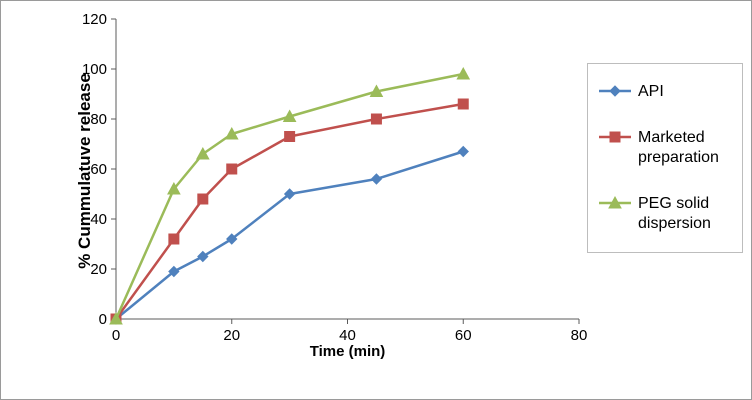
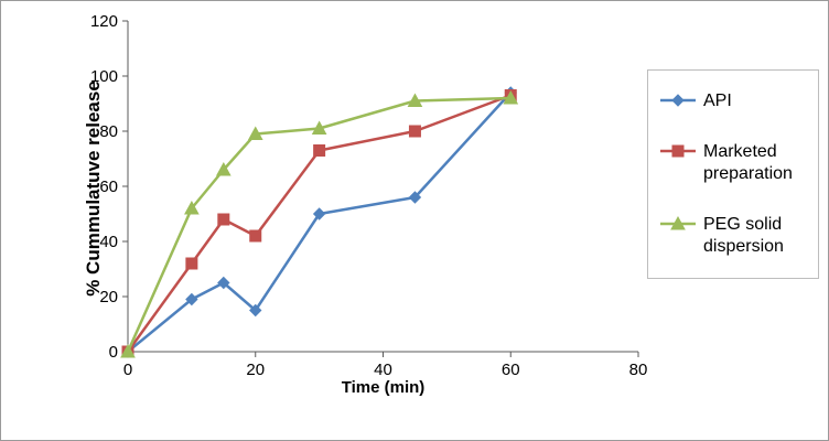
API/20: 32 -> 15
Marketed preparation/20: 60 -> 42
PEG solid dispersion/20: 74 -> 79
API/60: 67 -> 94
Marketed preparation/60: 86 -> 93
PEG solid dispersion/60: 98 -> 92
